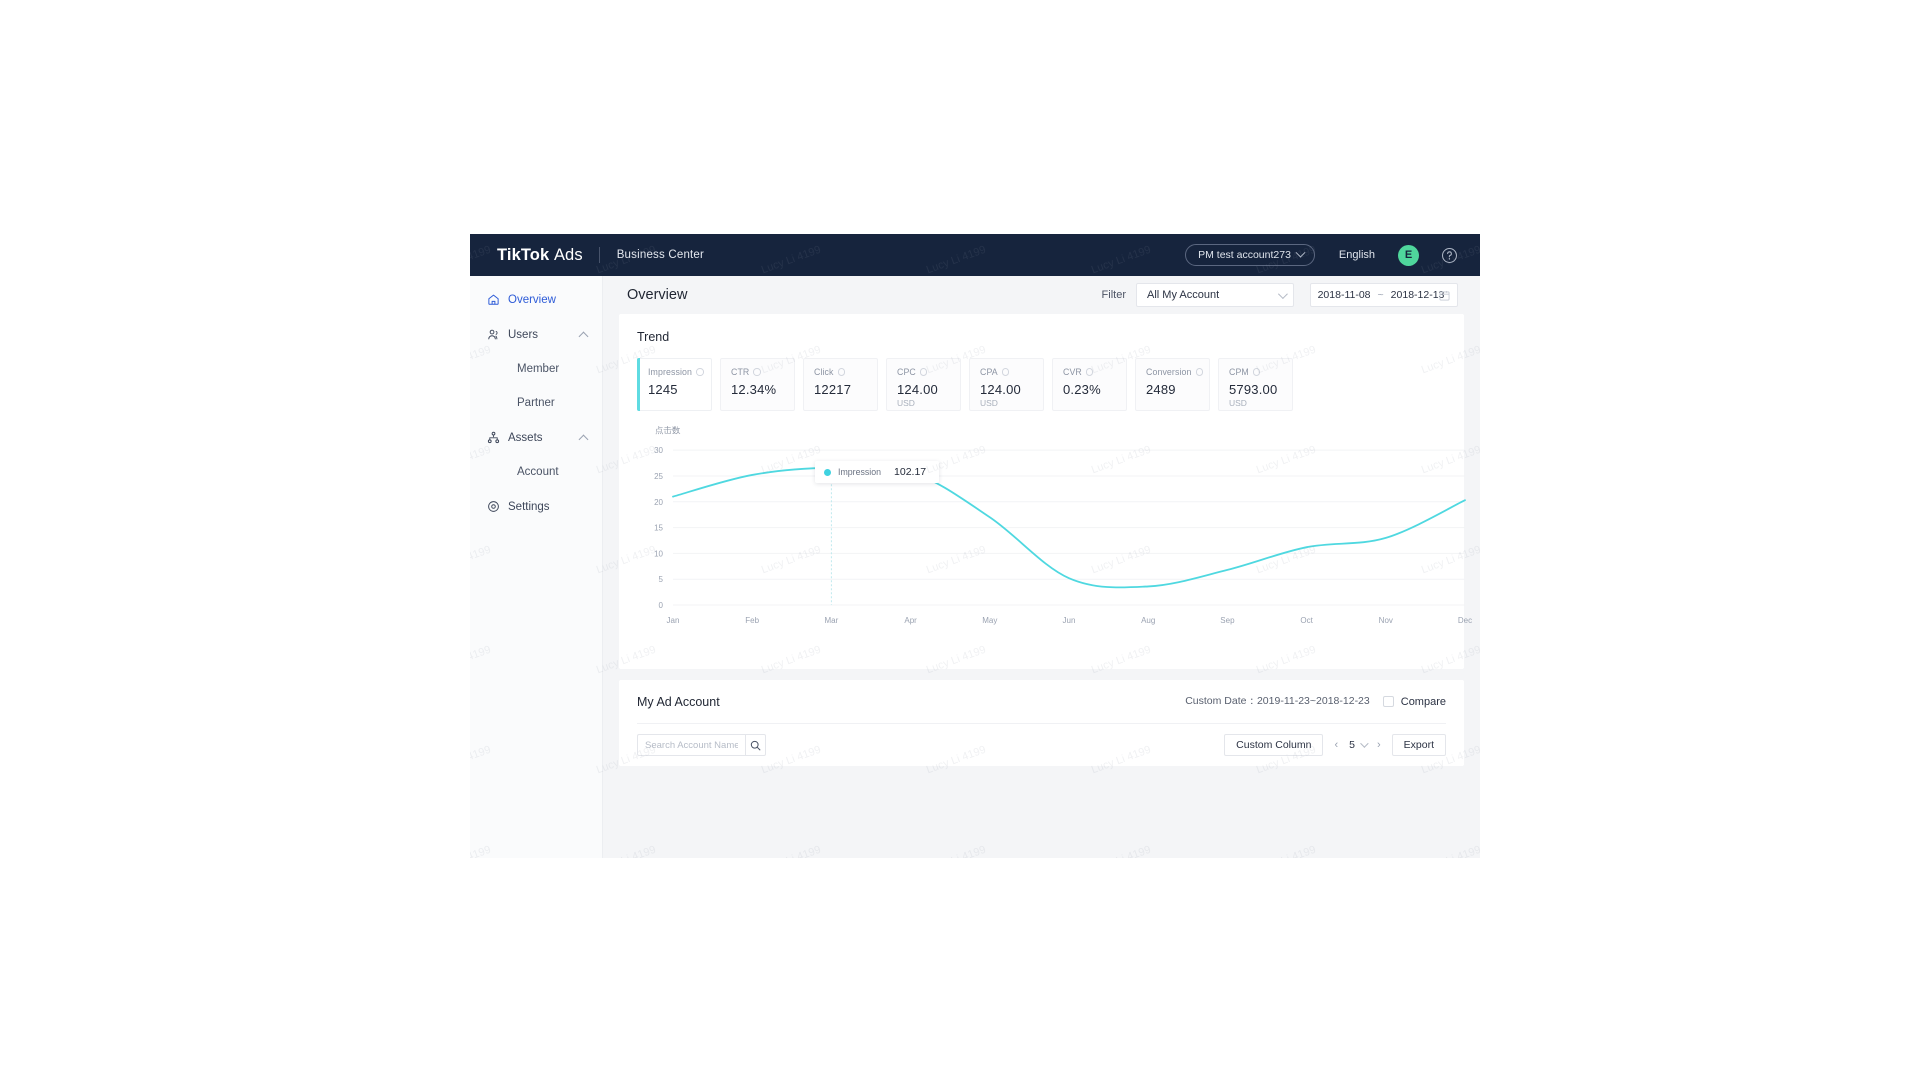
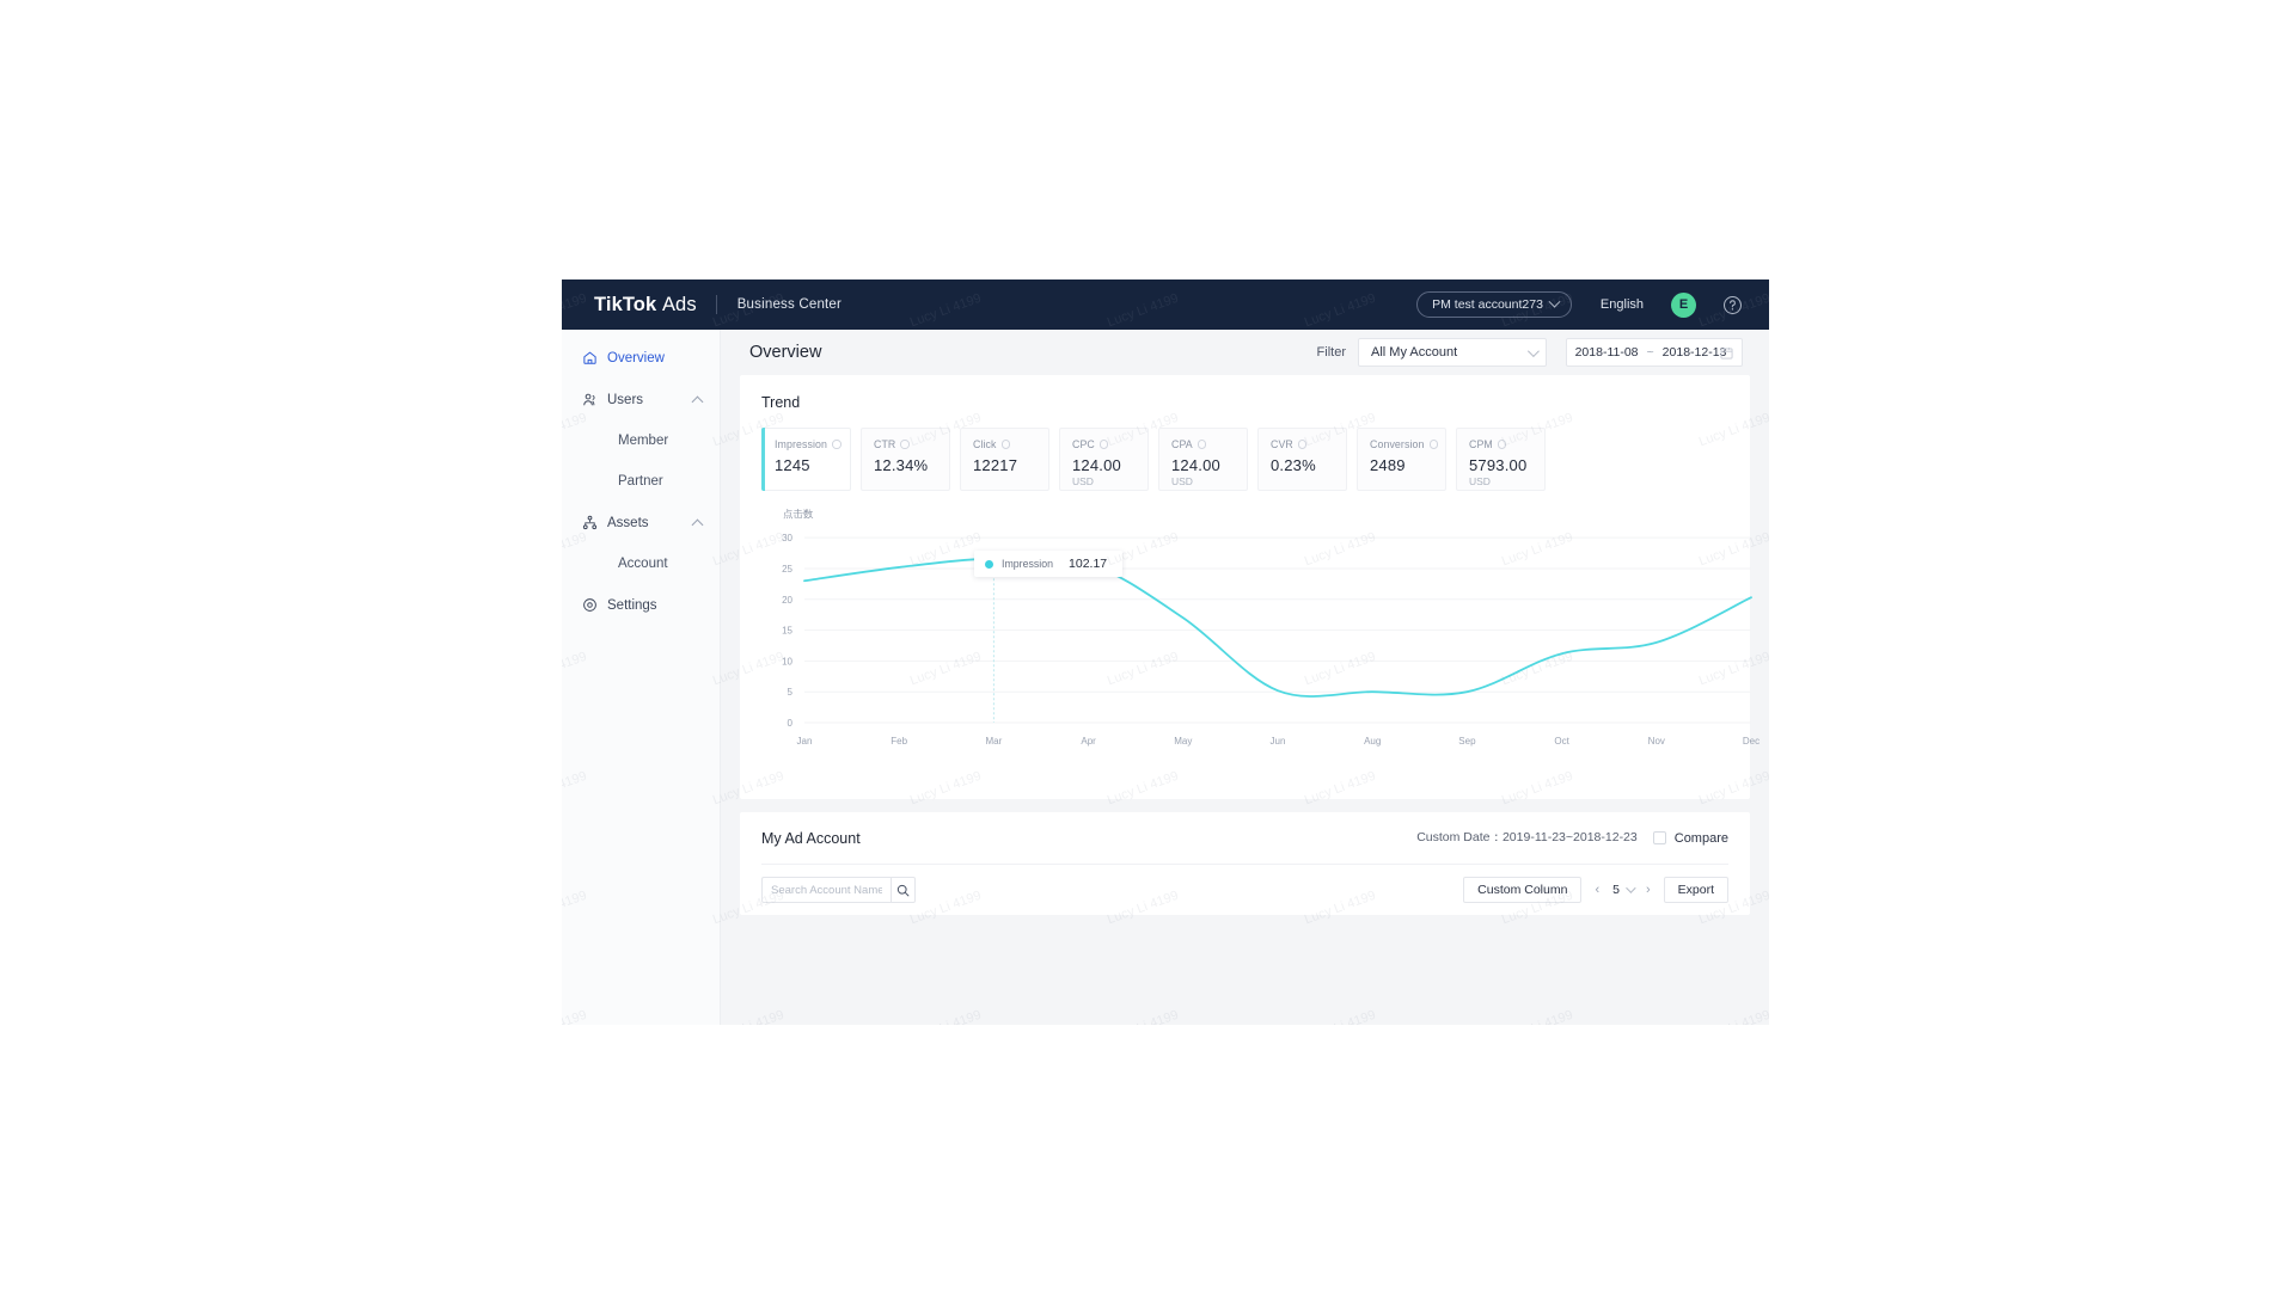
Jan: 21 -> 23
Aug: 4 -> 5
Sep: 7 -> 5
